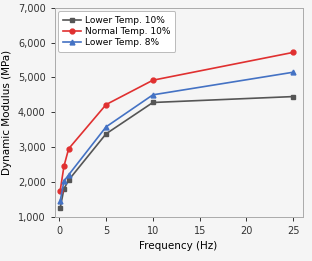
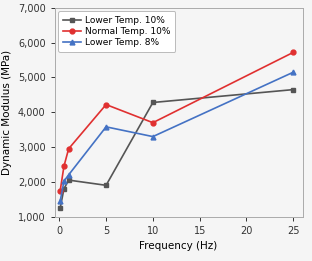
Lower Temp. 10%/5: 3,380 -> 1,900
Normal Temp. 10%/10: 4,920 -> 3,700
Lower Temp. 8%/10: 4,500 -> 3,300
Lower Temp. 10%/25: 4,450 -> 4,650
